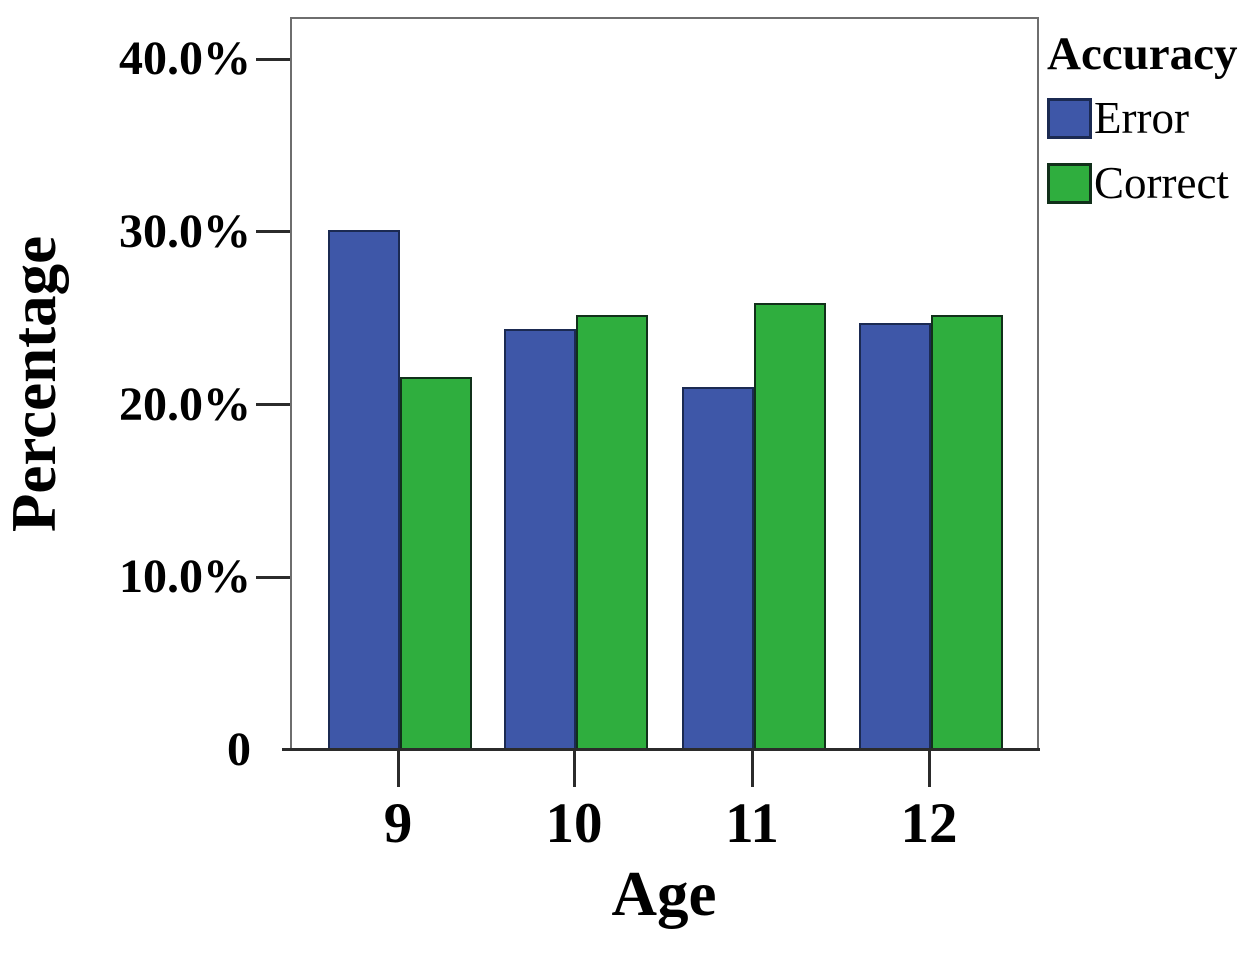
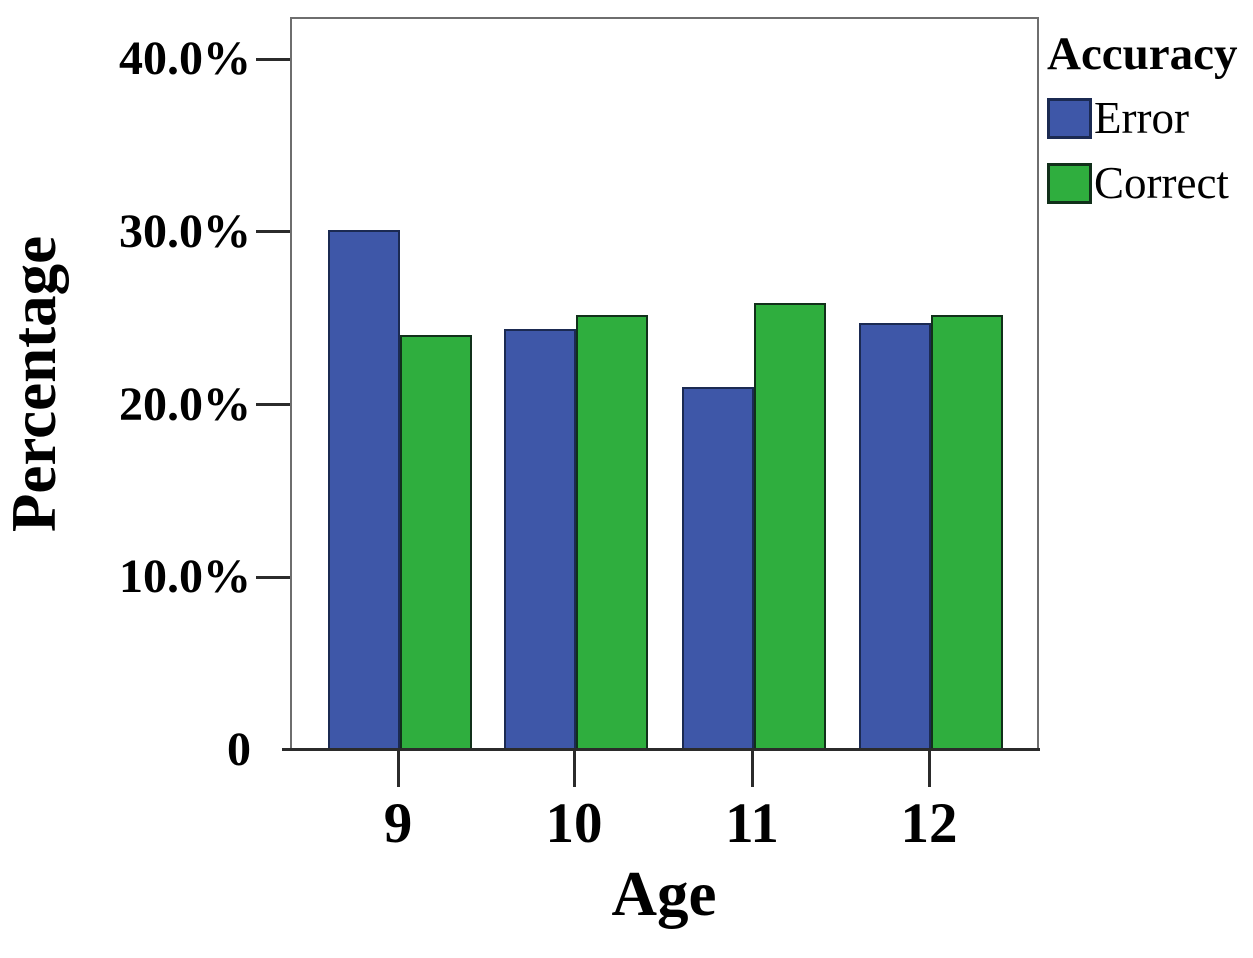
Correct/9: 21.6% -> 24.0%
